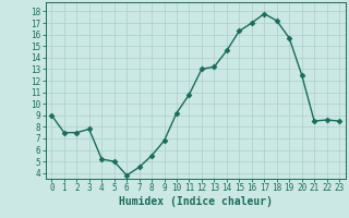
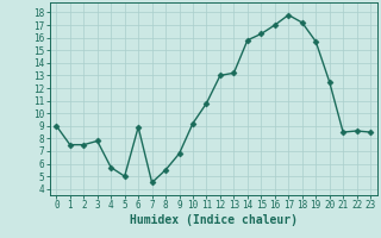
4: 5.2 -> 5.7
6: 3.8 -> 8.9
14: 14.6 -> 15.8
